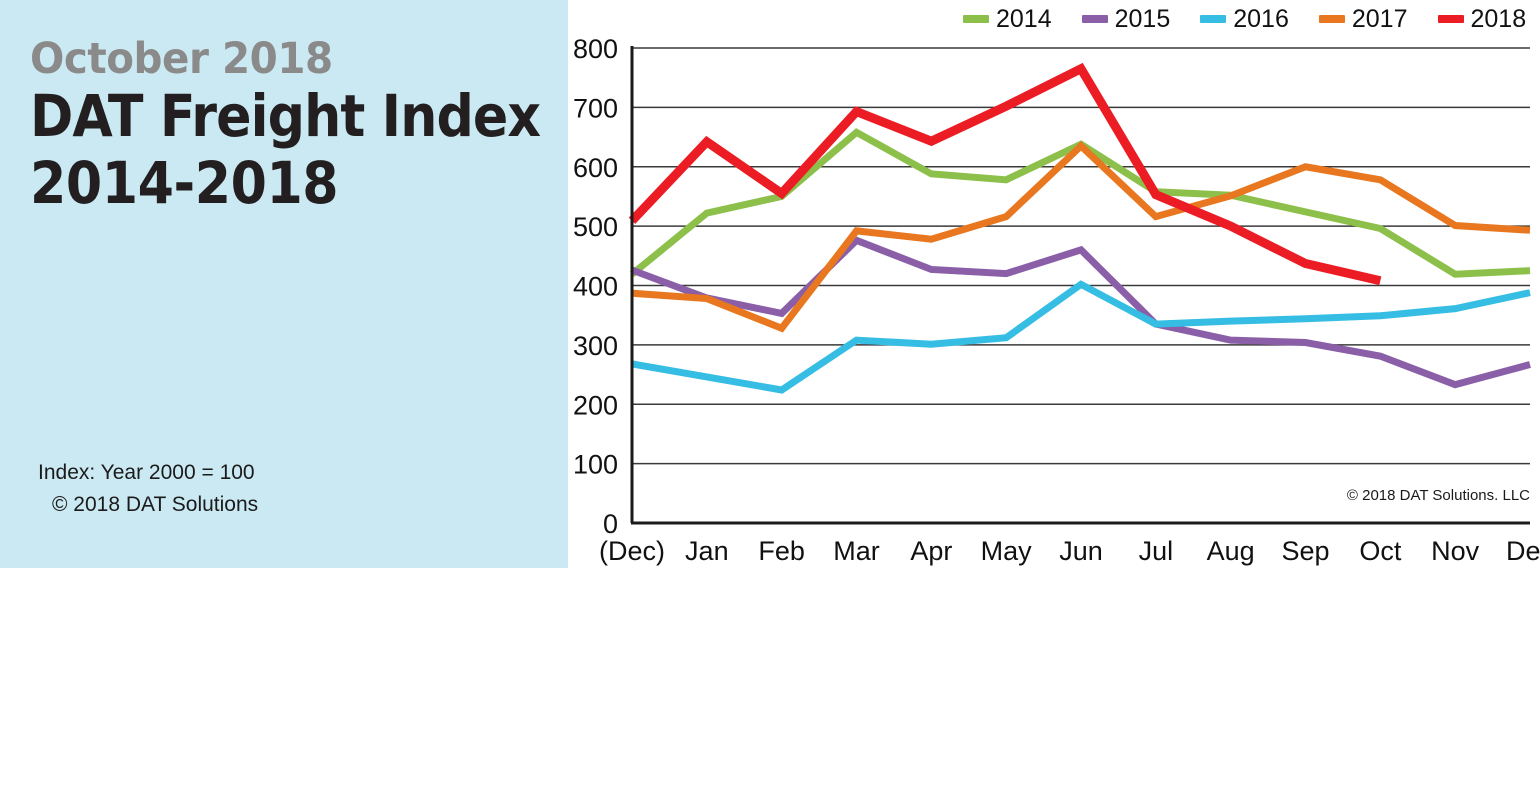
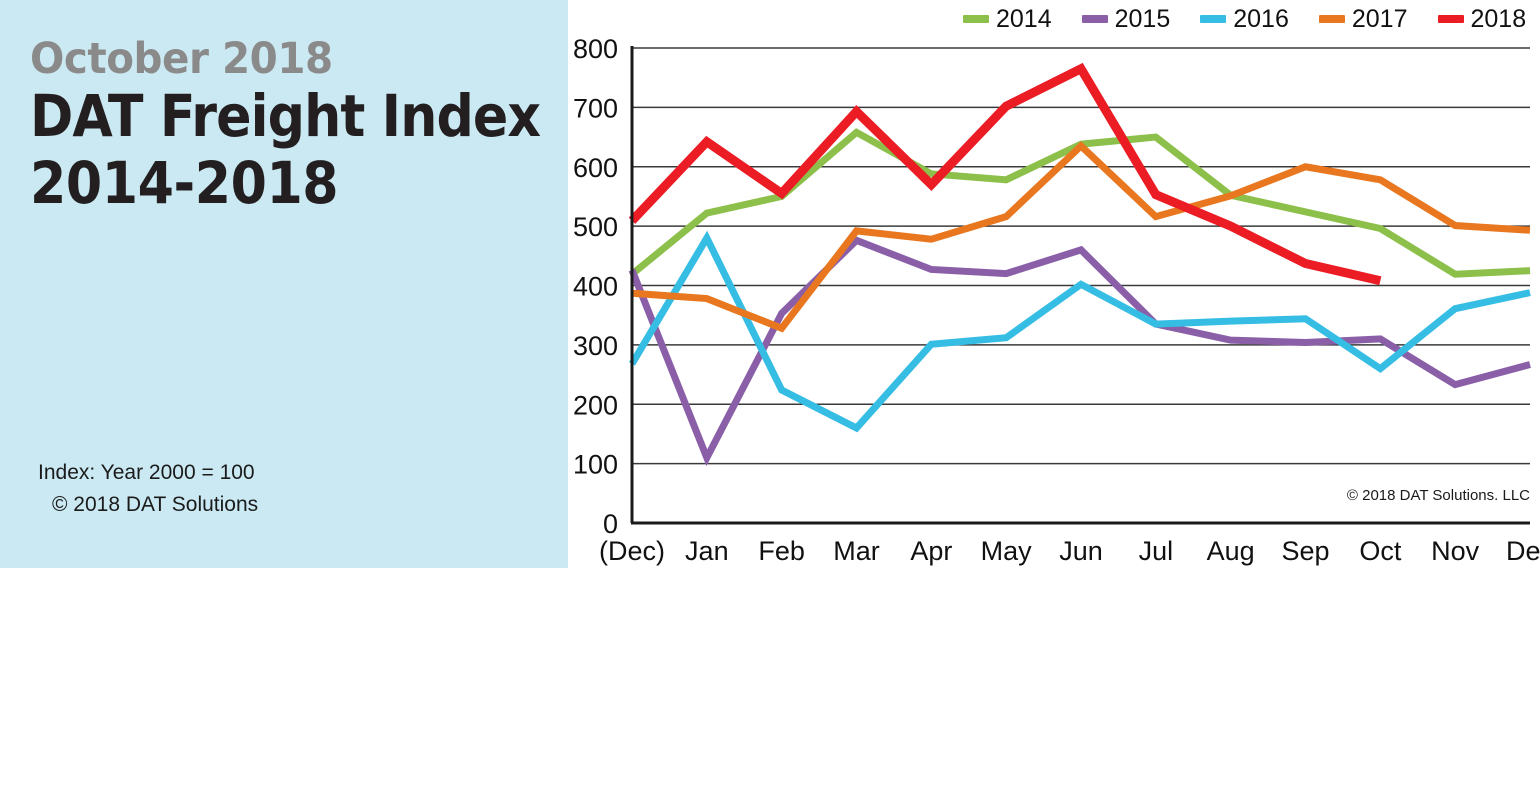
2015/Jan: 380 -> 110
2016/Jan: 250 -> 480
2016/Mar: 310 -> 160
2018/Apr: 640 -> 570
2014/Jul: 560 -> 650
2015/Oct: 280 -> 310
2016/Oct: 350 -> 260
